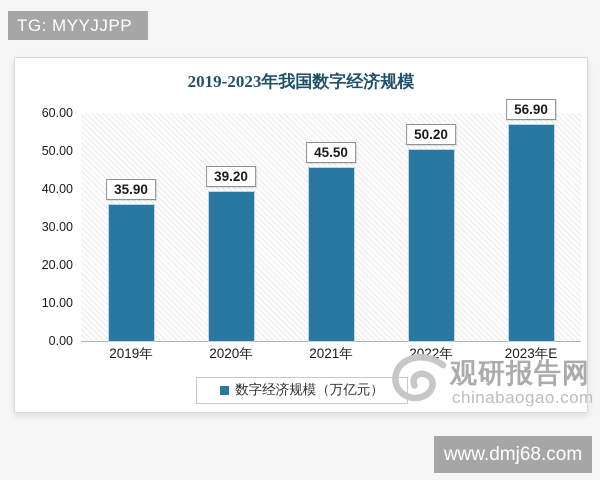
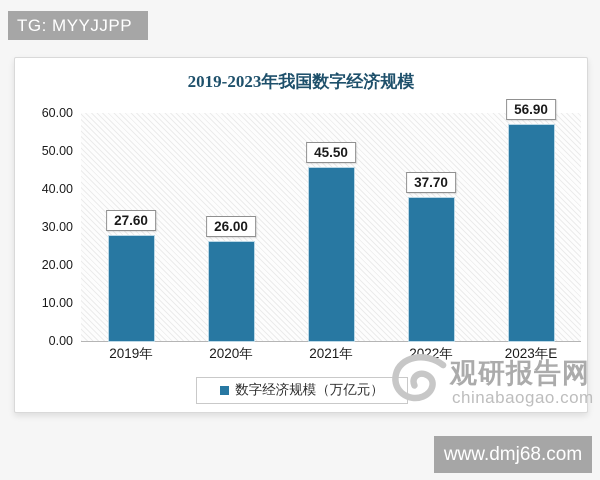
2019年: 35.90 -> 27.60
2020年: 39.20 -> 26.00
2022年: 50.20 -> 37.70
